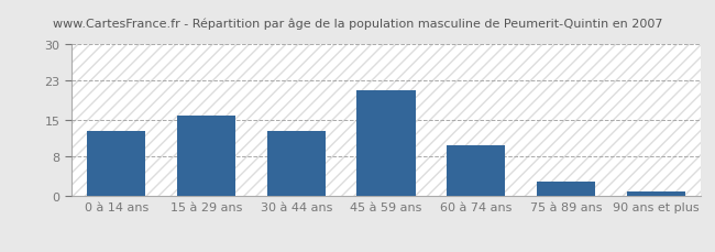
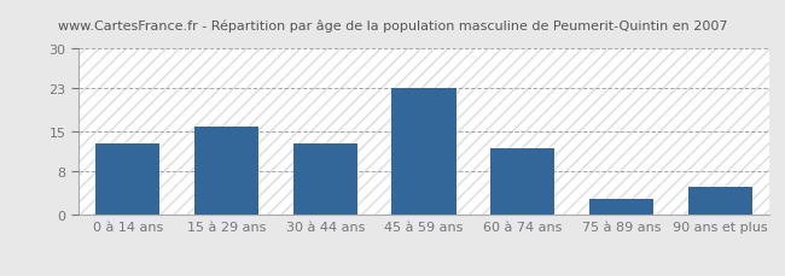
45 à 59 ans: 21 -> 23
60 à 74 ans: 10 -> 12
90 ans et plus: 1 -> 5
